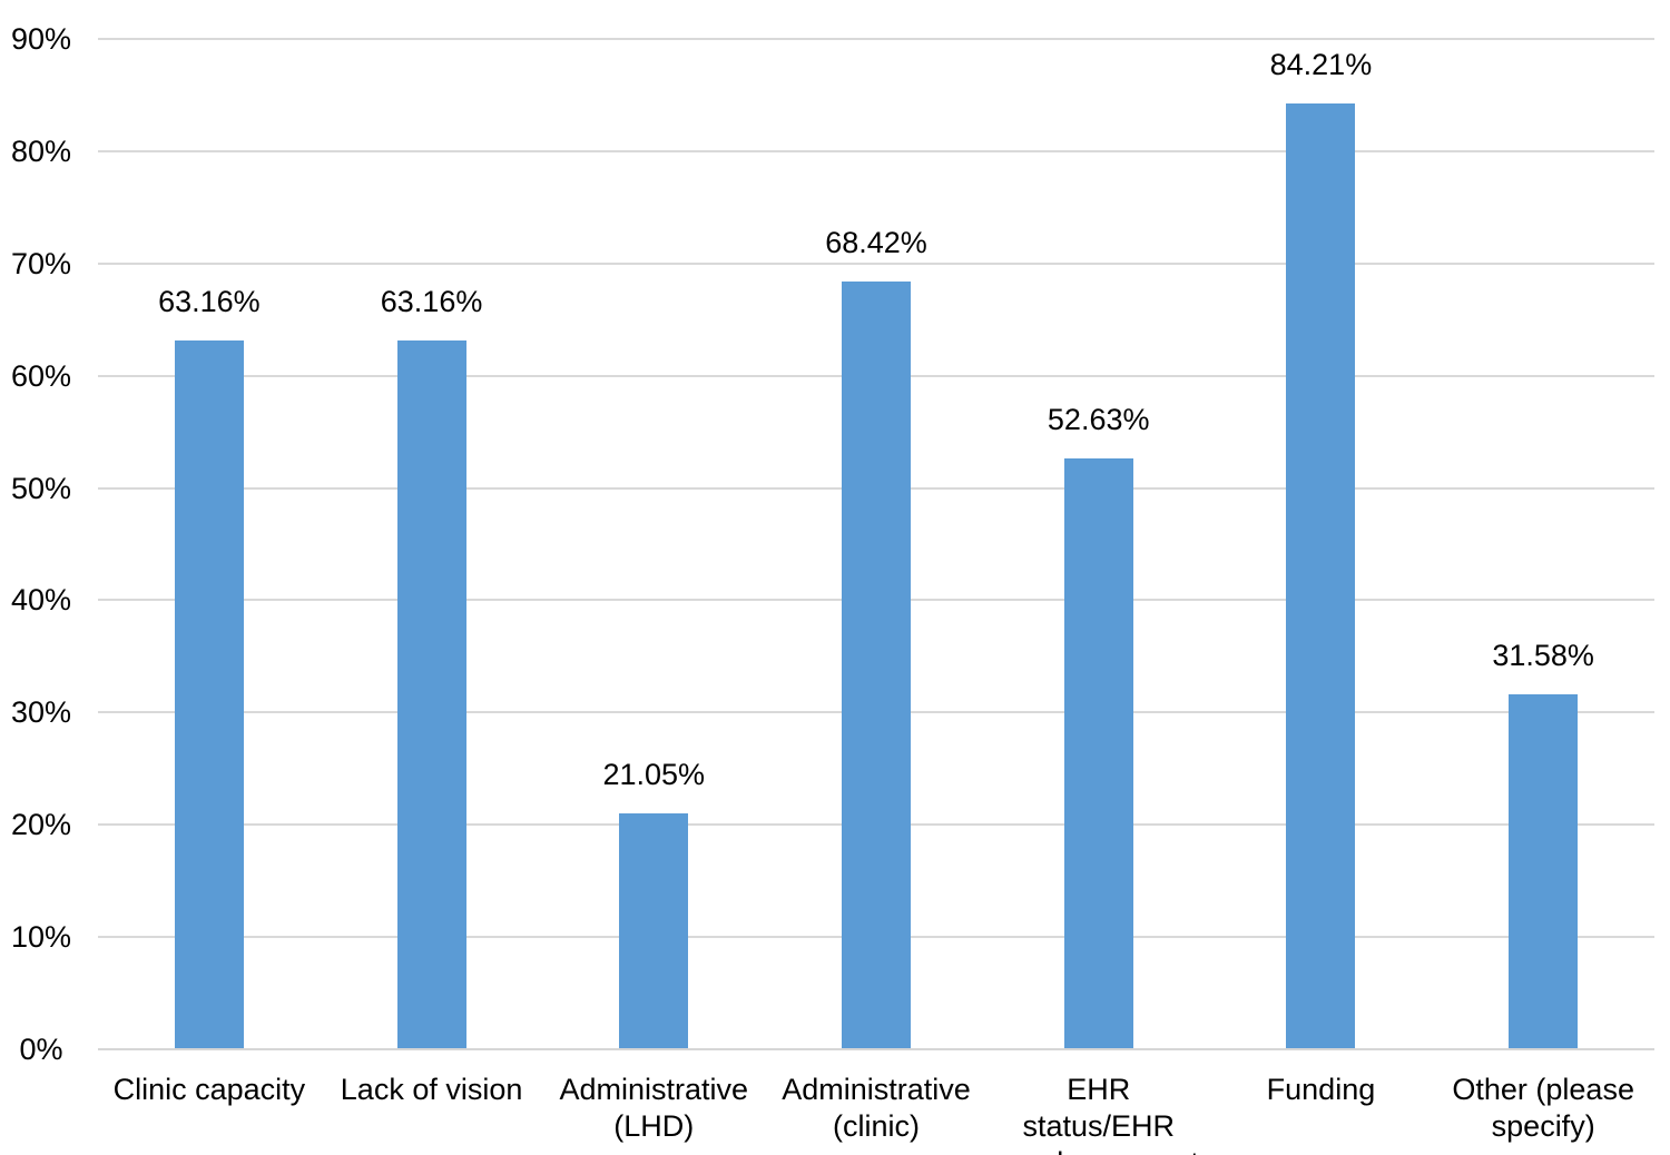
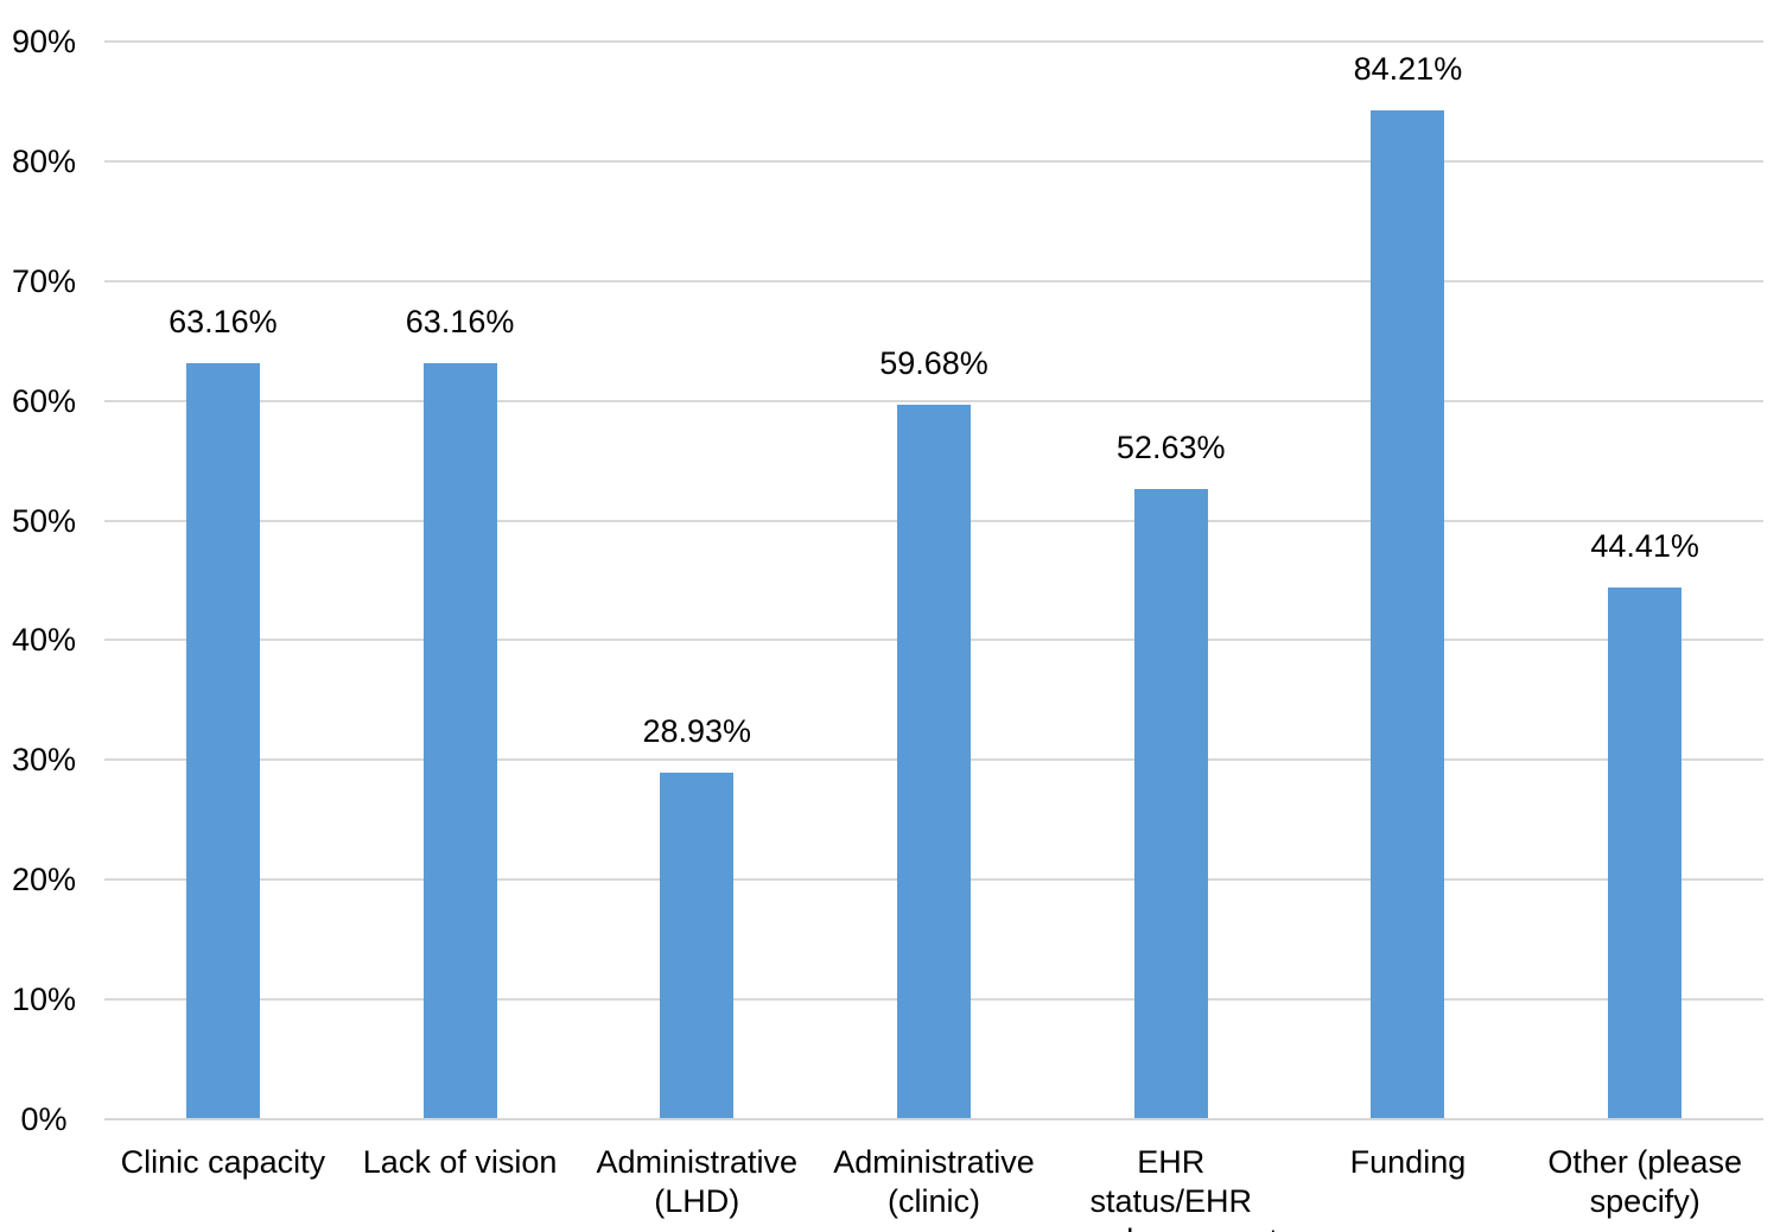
Administrative (LHD): 21.05% -> 28.93%
Administrative (clinic): 68.42% -> 59.68%
Other (please specify): 31.58% -> 44.41%
